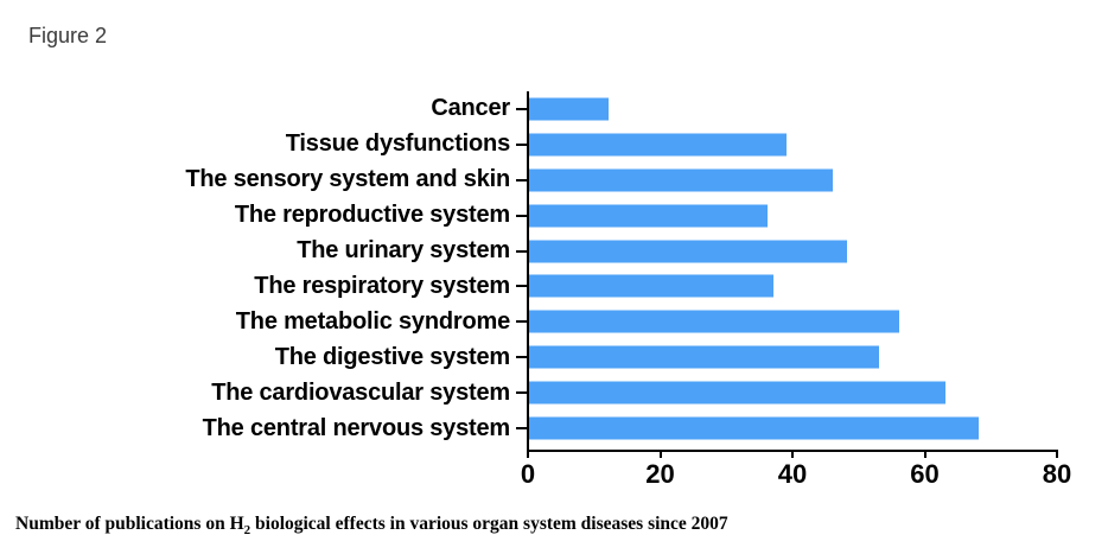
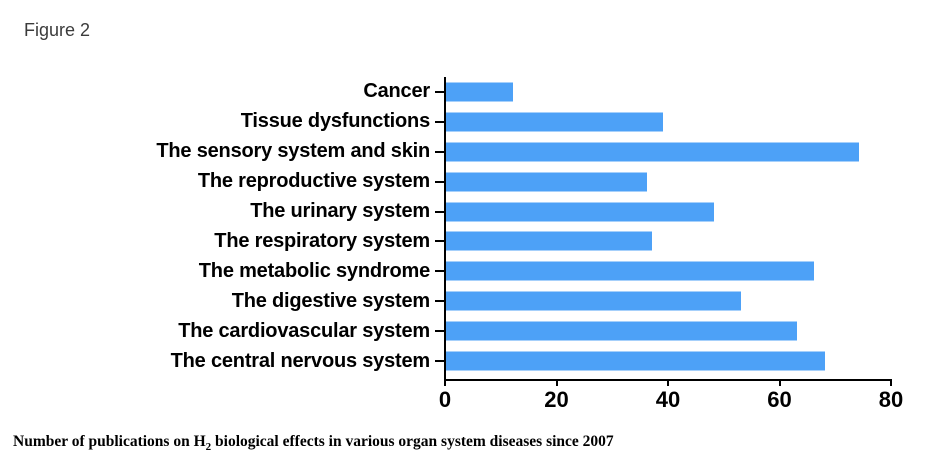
The sensory system and skin: 46 -> 74
The metabolic syndrome: 56 -> 66
